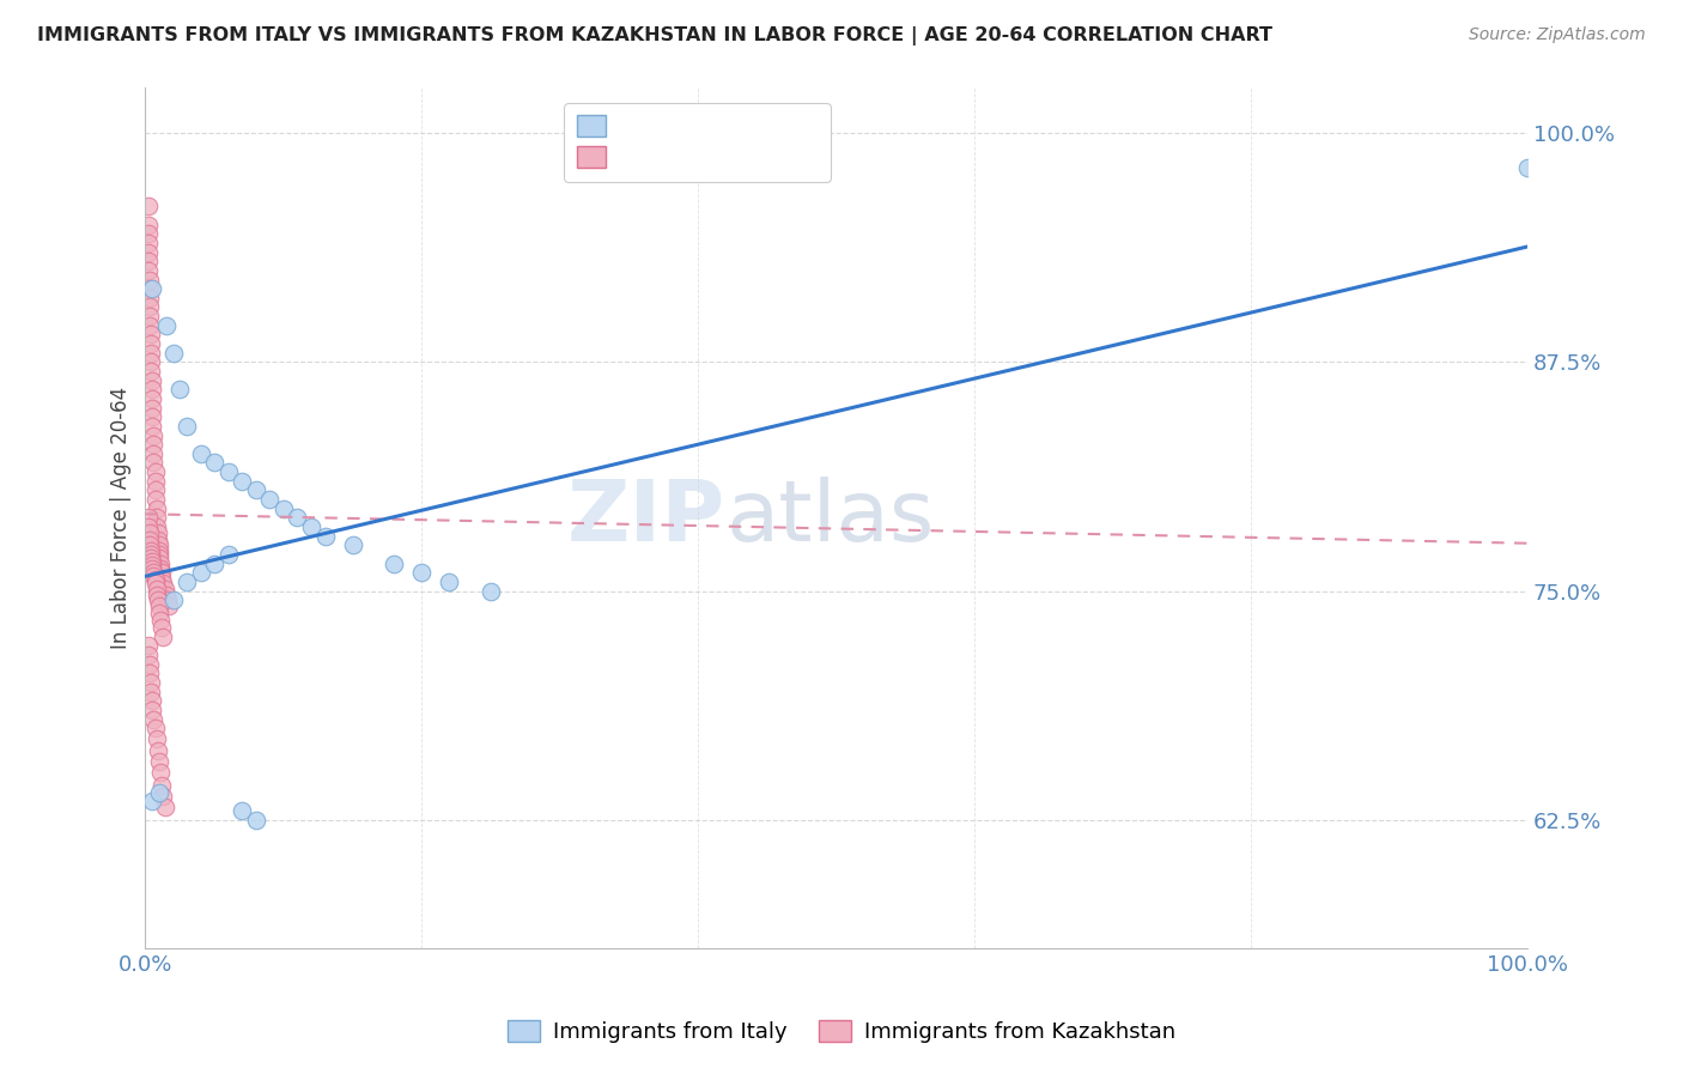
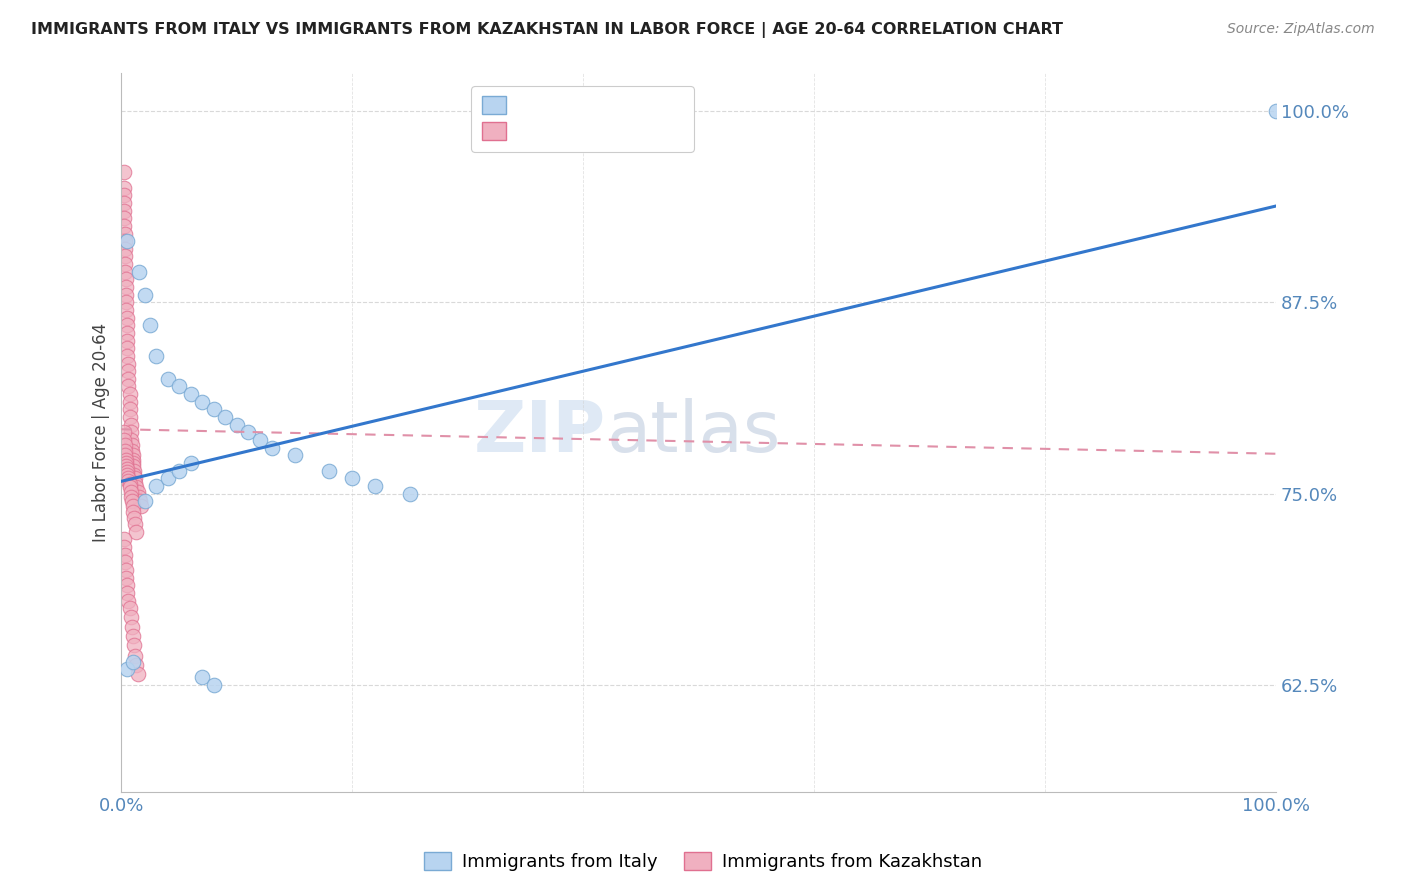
Immigrants from Italy/100.0%: 98.1% -> 100.0%
